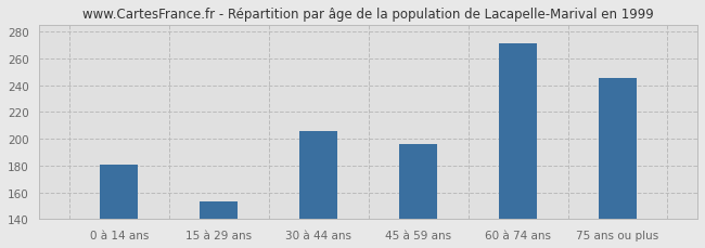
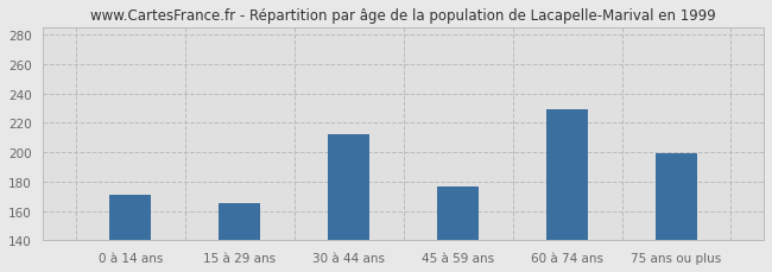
0 à 14 ans: 181 -> 171
15 à 29 ans: 153 -> 165
30 à 44 ans: 206 -> 212
45 à 59 ans: 196 -> 177
60 à 74 ans: 271 -> 229
75 ans ou plus: 245 -> 199
